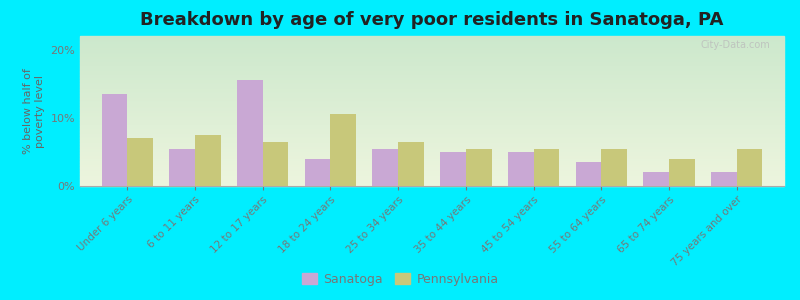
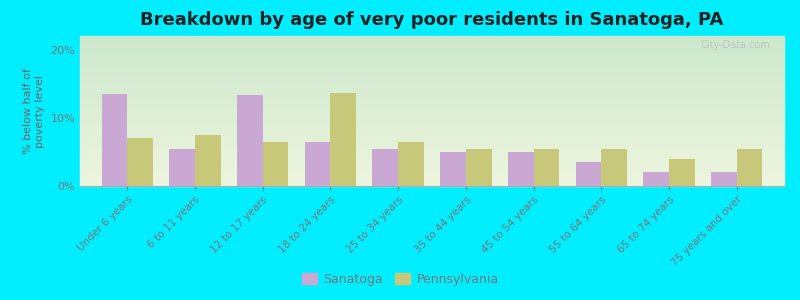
Sanatoga/12 to 17 years: 15.5% -> 13.4%
Sanatoga/18 to 24 years: 4.0% -> 6.4%
Pennsylvania/18 to 24 years: 10.5% -> 13.6%
